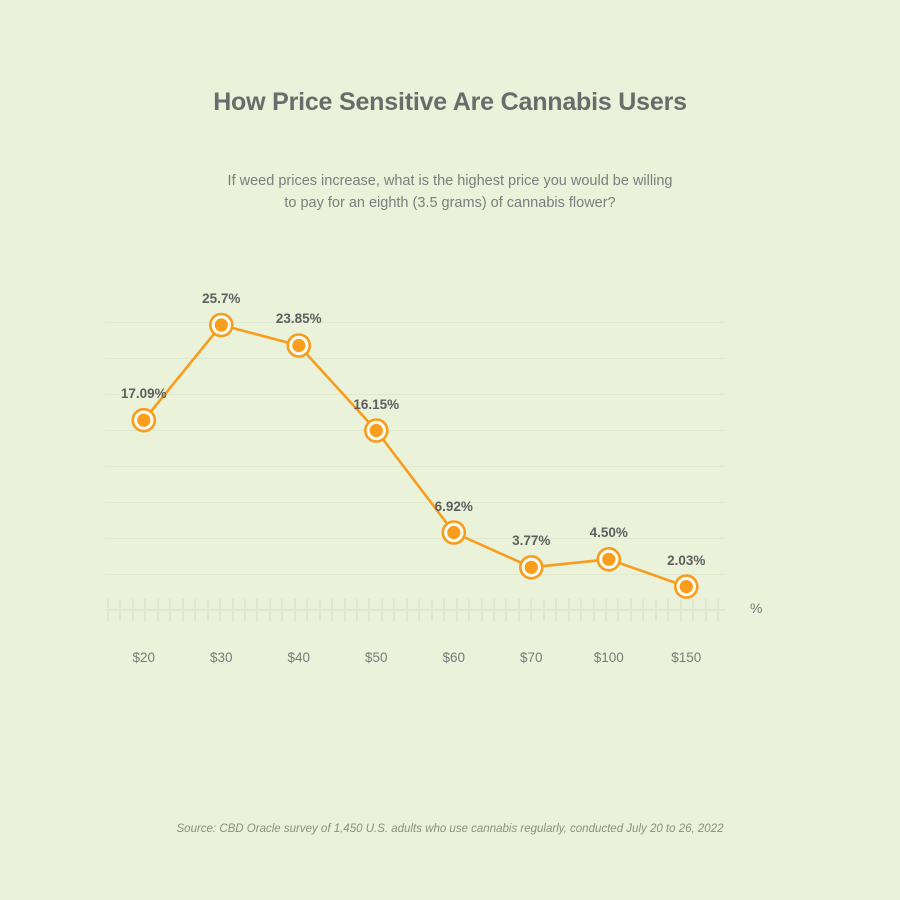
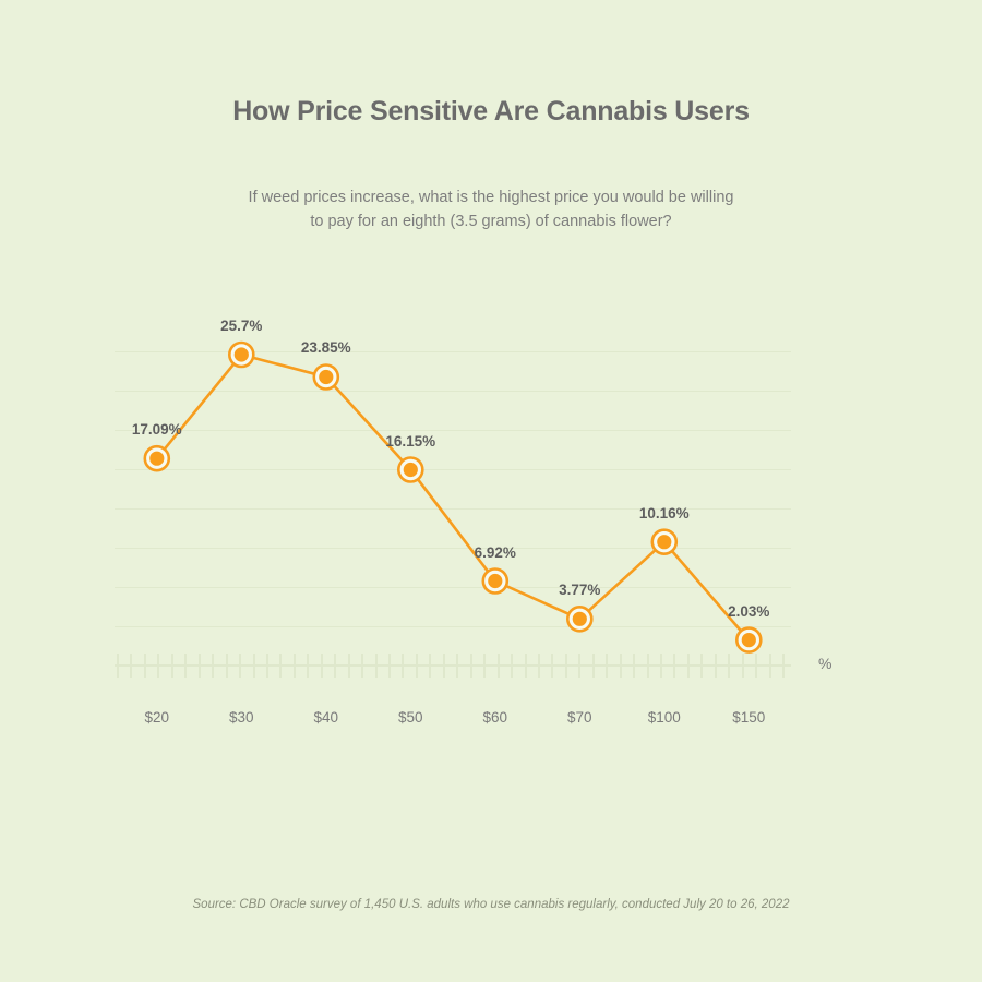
$100: 4.50% -> 10.16%
